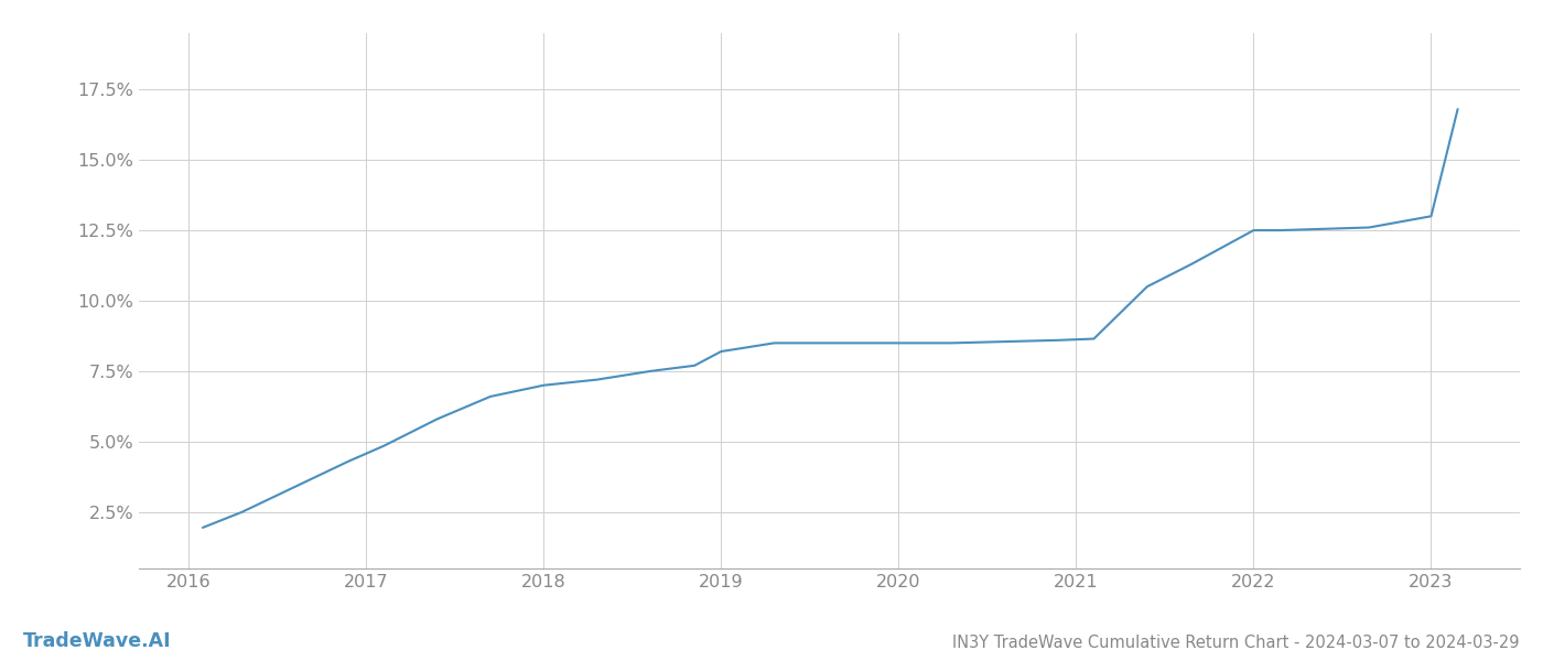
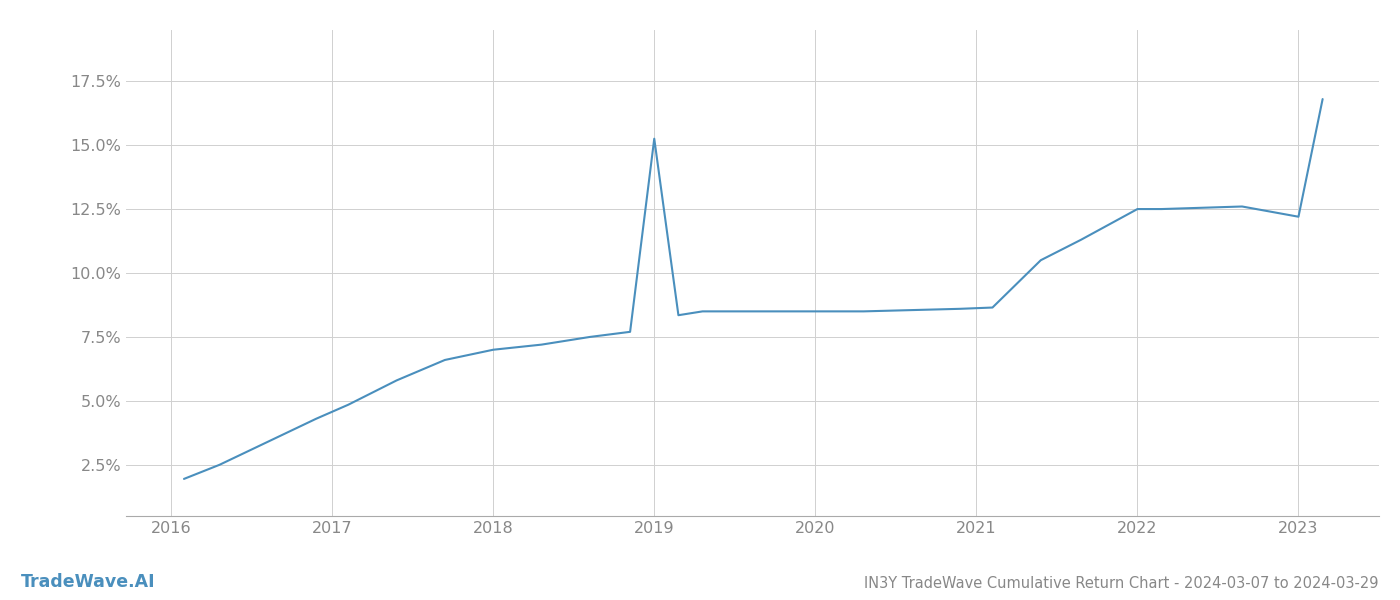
2019: 8.20% -> 15.25%
2023: 13.00% -> 12.20%
